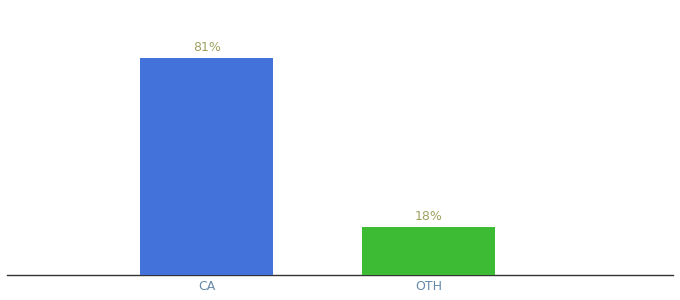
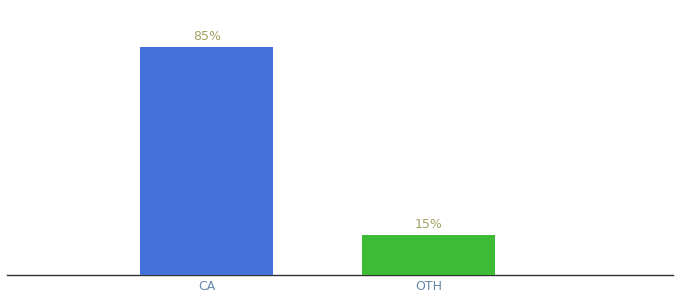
CA: 81% -> 85%
OTH: 18% -> 15%
